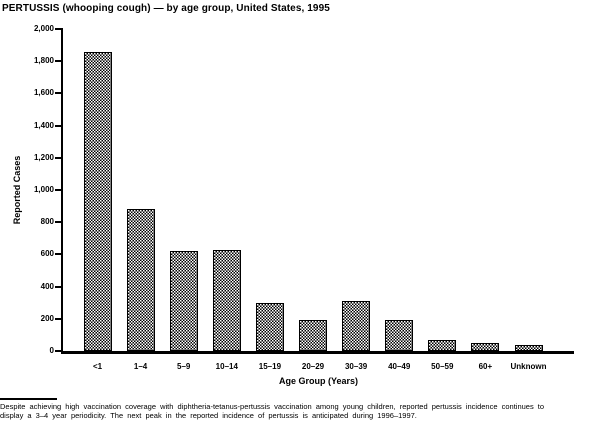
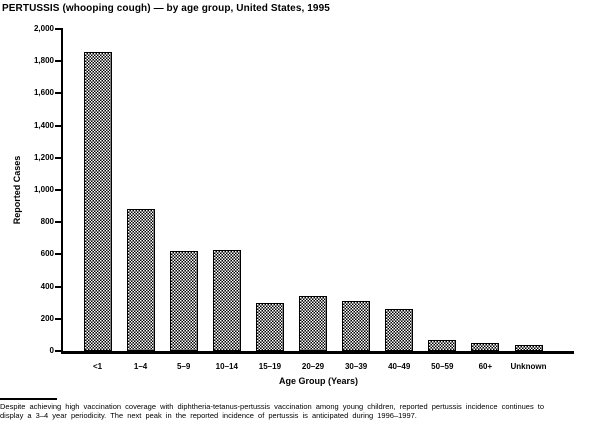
20–29: 190 -> 340
40–49: 200 -> 260
